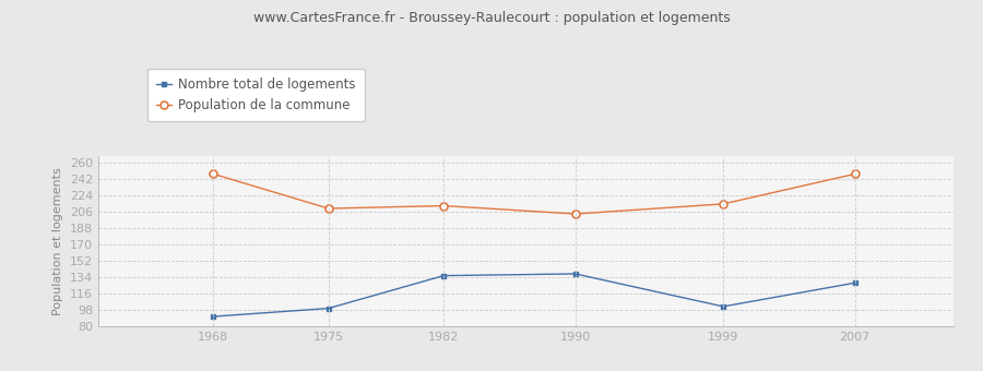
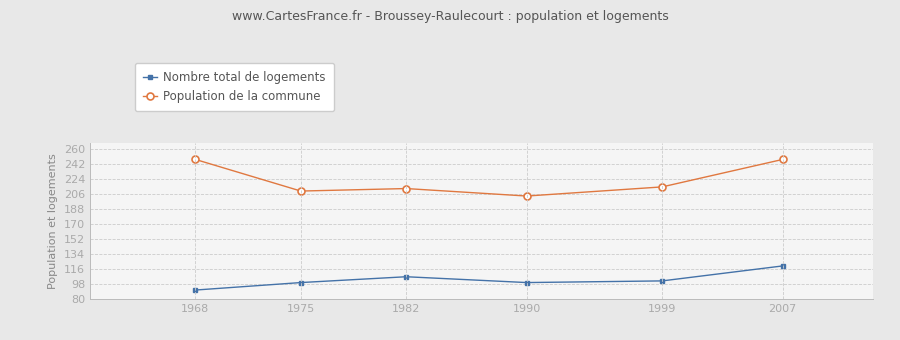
Nombre total de logements/1982: 136 -> 107
Nombre total de logements/1990: 138 -> 100
Nombre total de logements/2007: 128 -> 120
